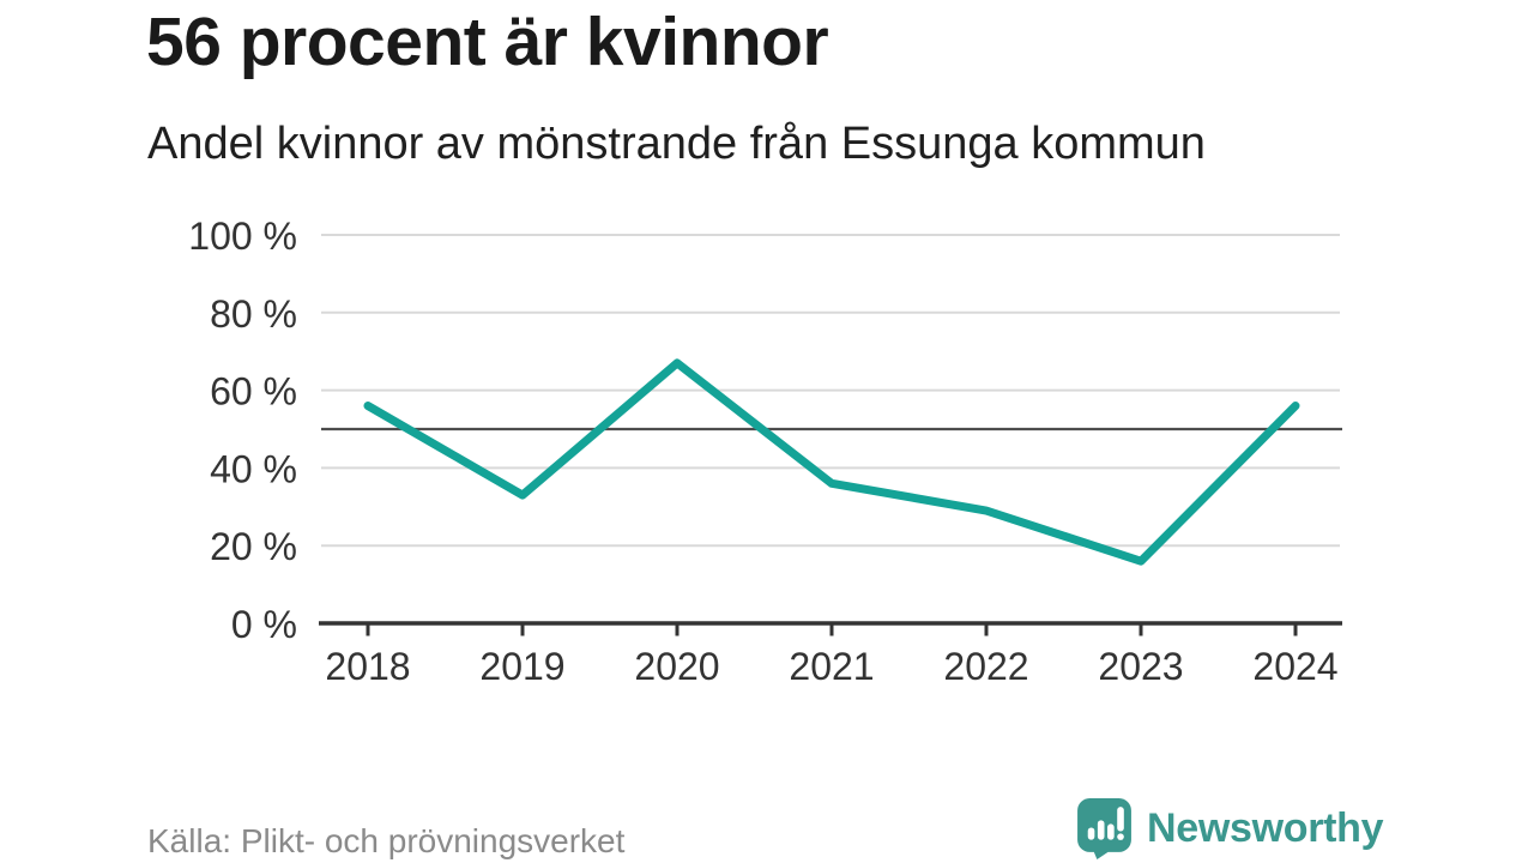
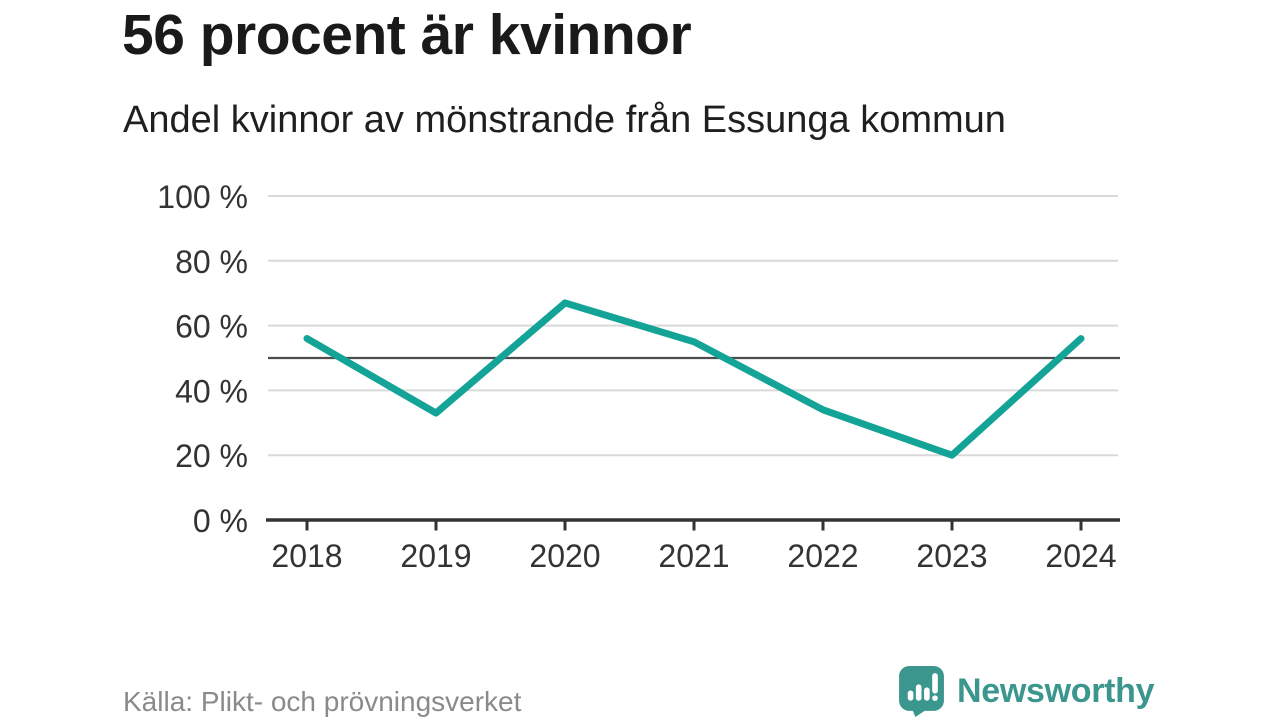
2021: 36% -> 55%
2022: 29% -> 34%
2023: 16% -> 20%
